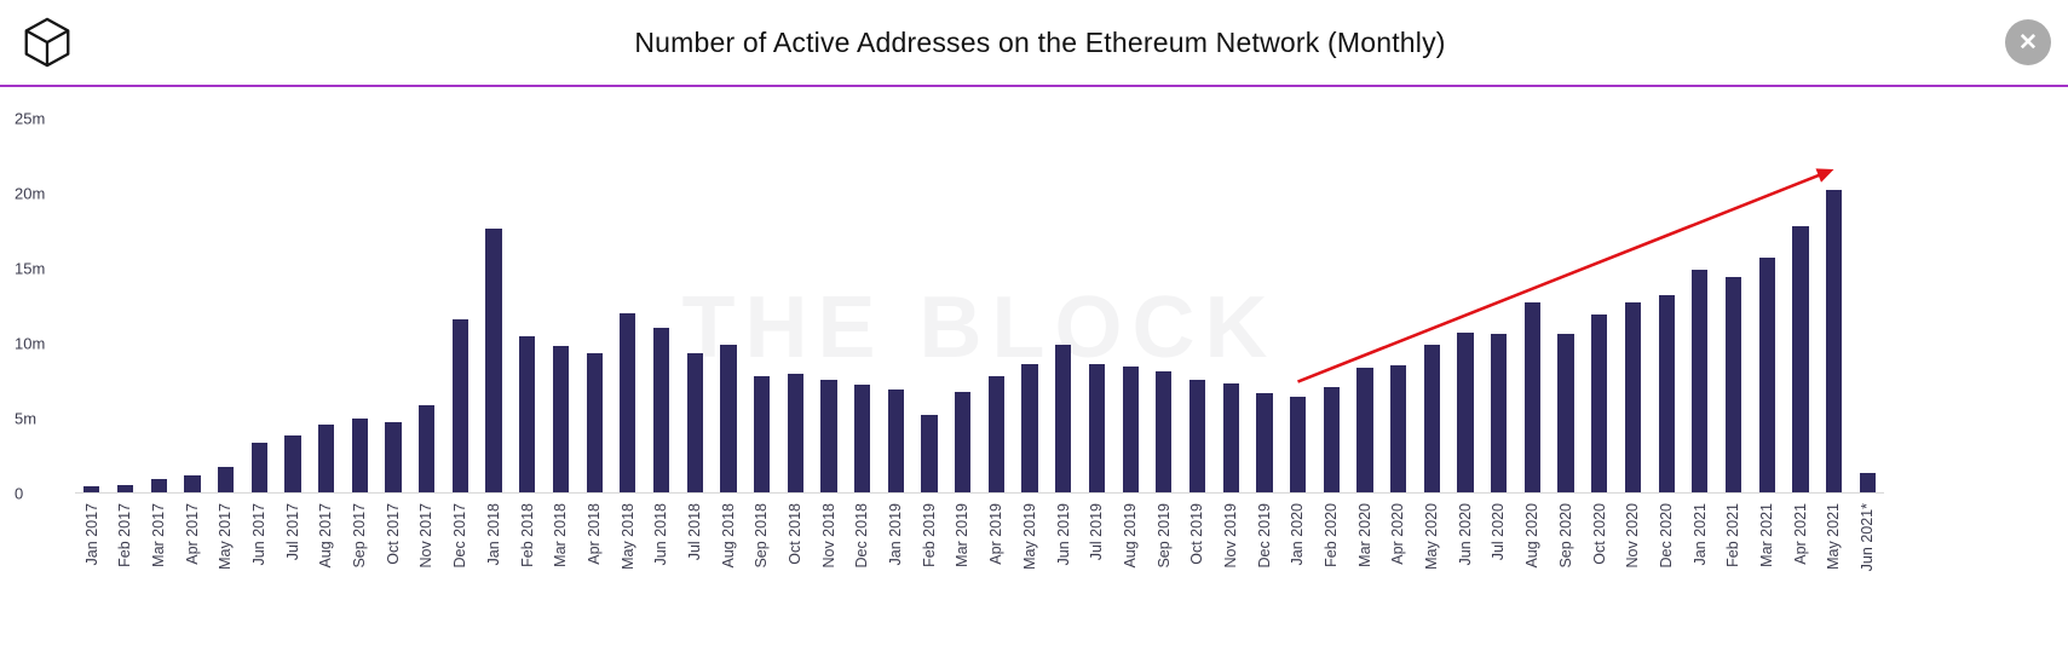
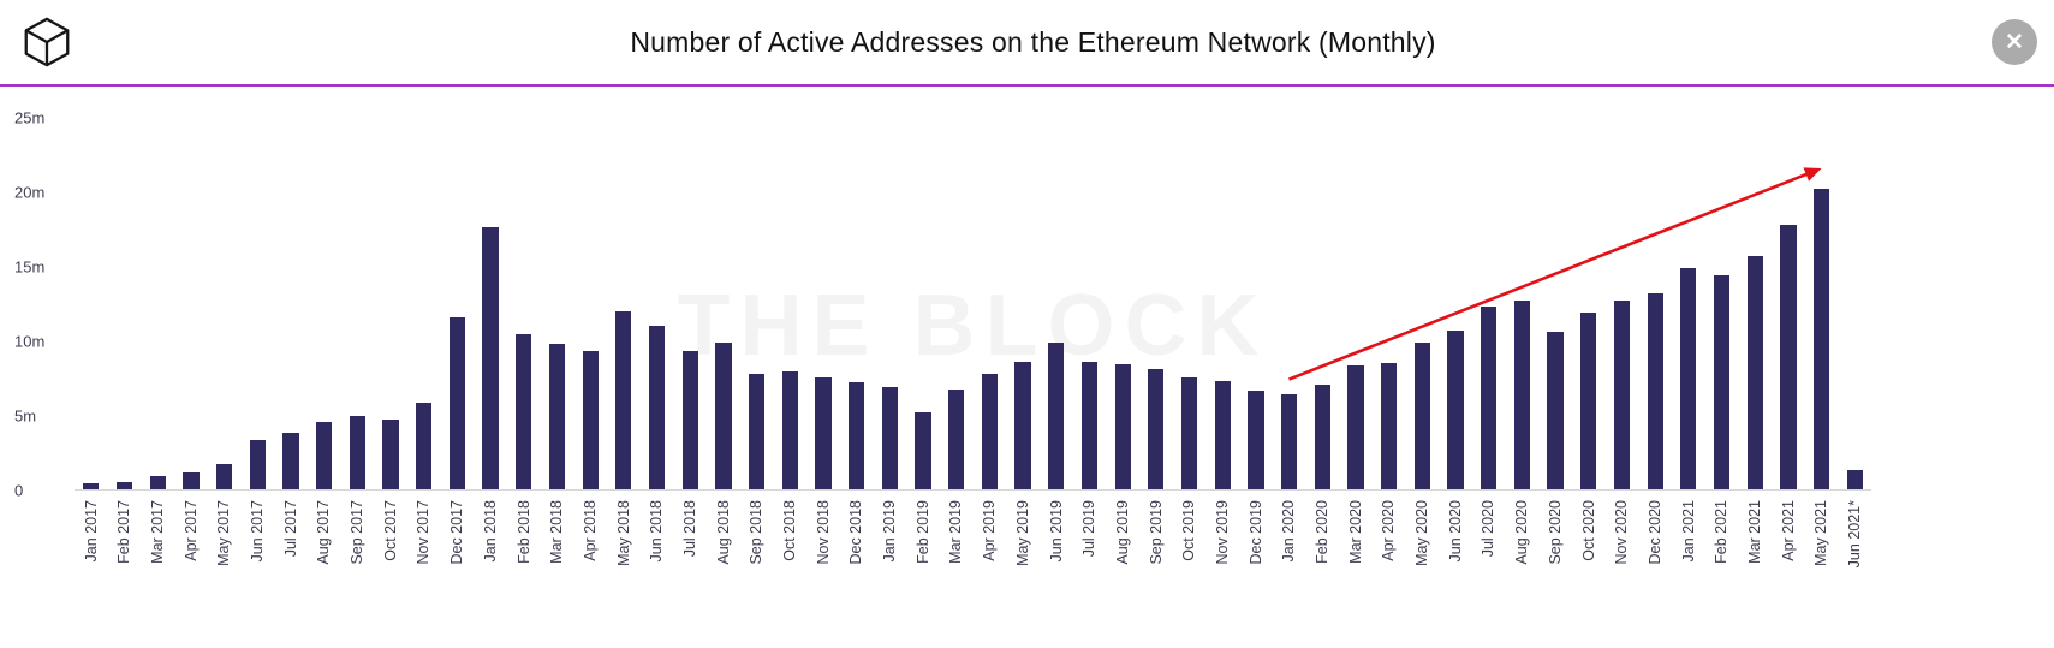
Jul 2020: 10.6m -> 12.3m
